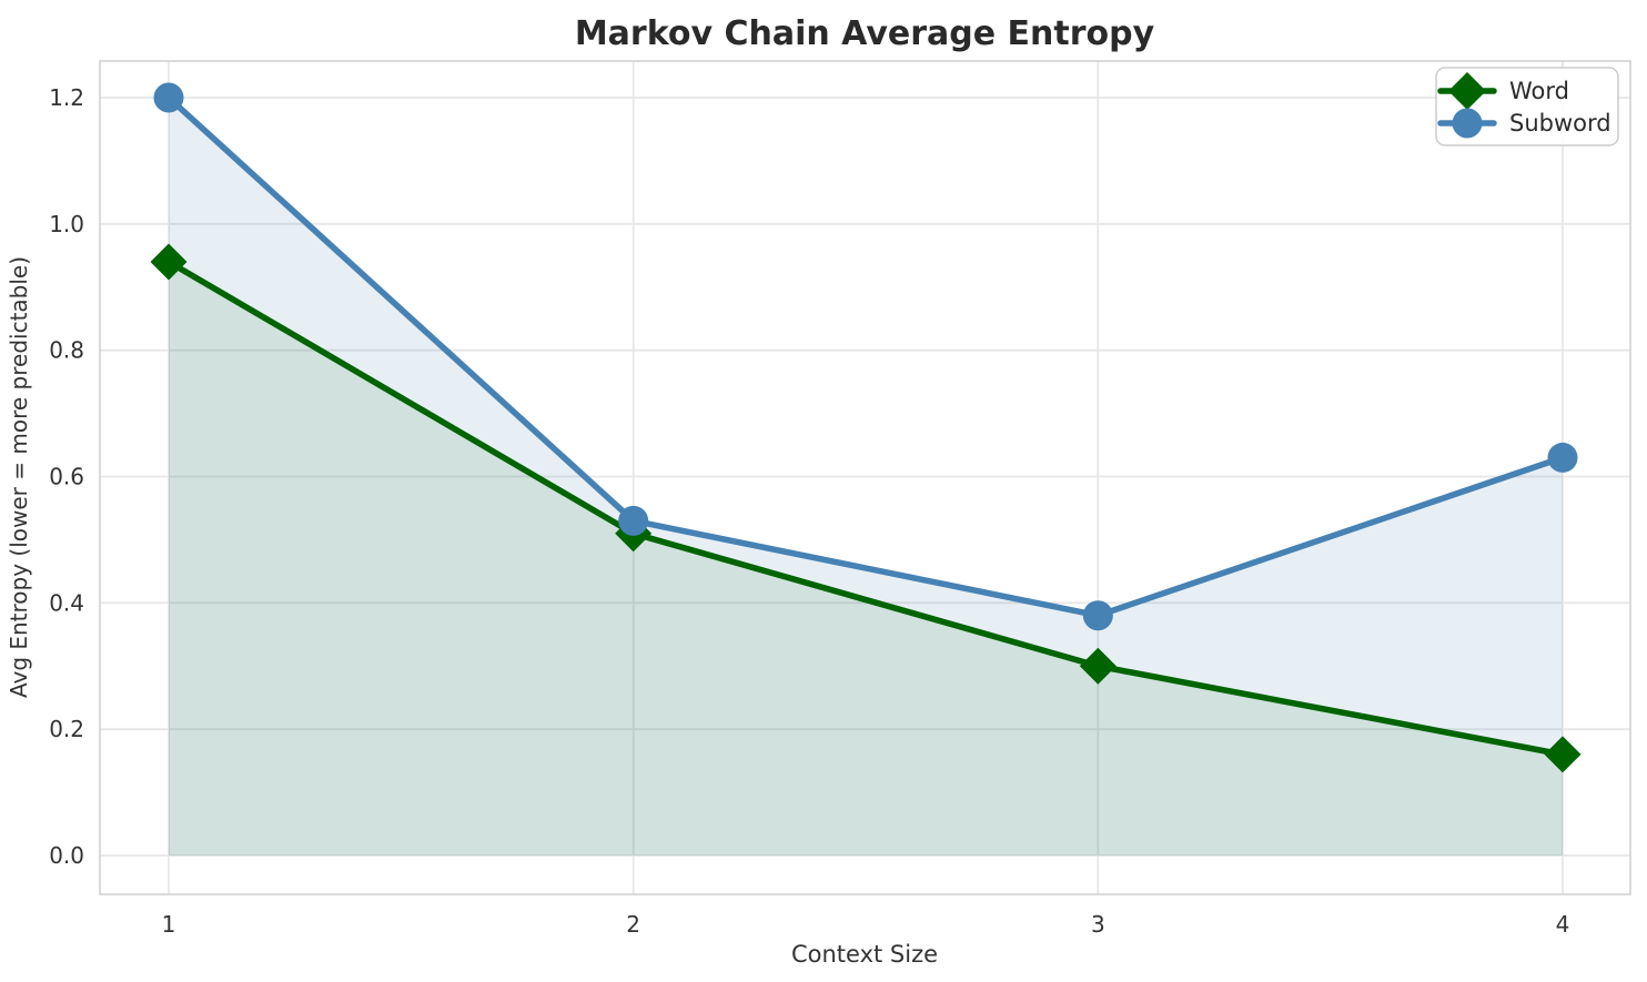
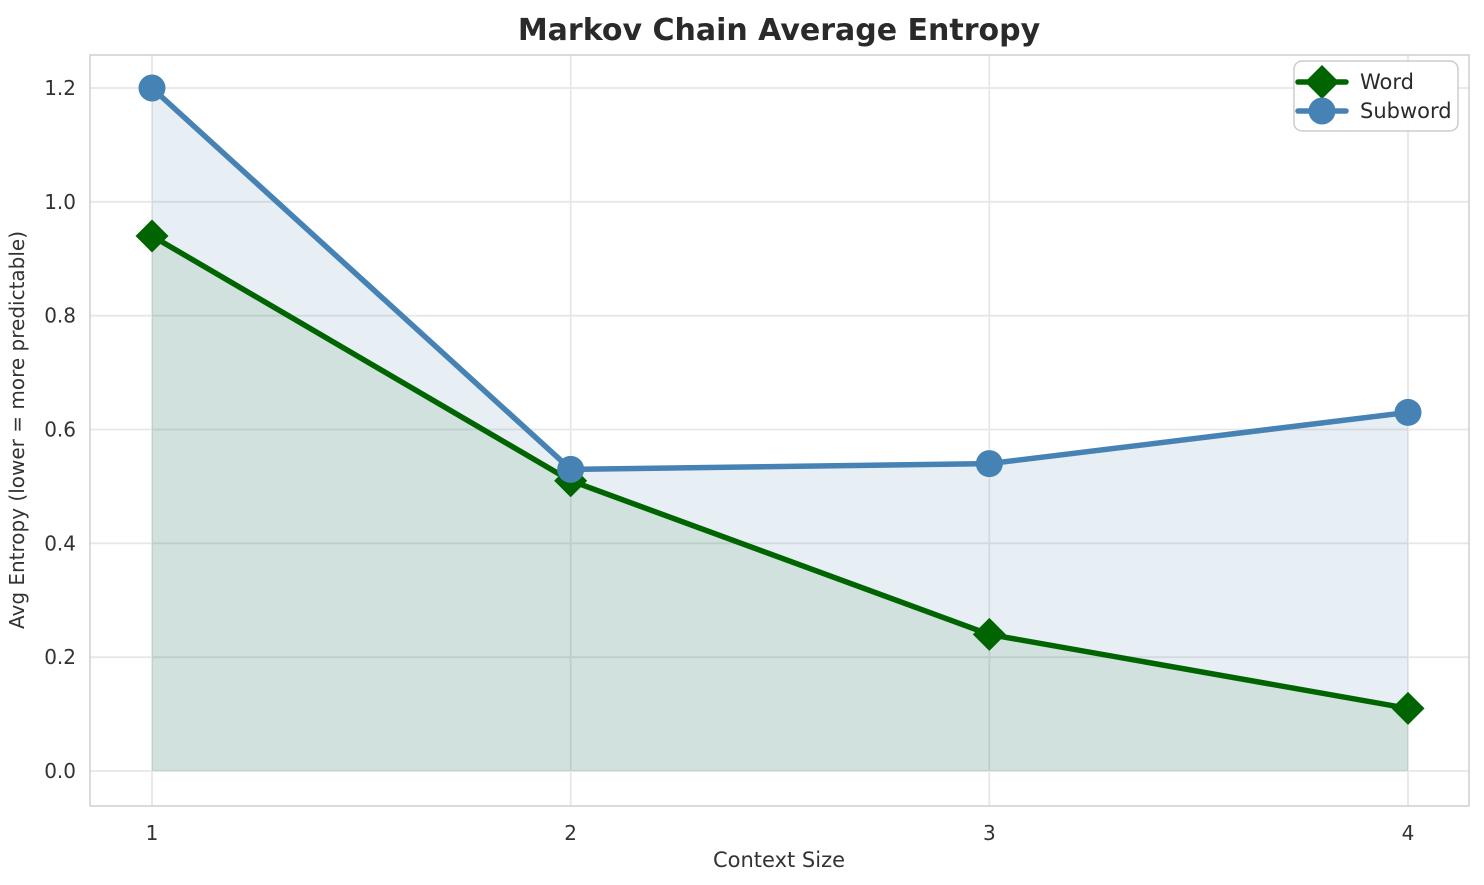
Word/3: 0.30 -> 0.24
Subword/3: 0.38 -> 0.54
Word/4: 0.16 -> 0.11
